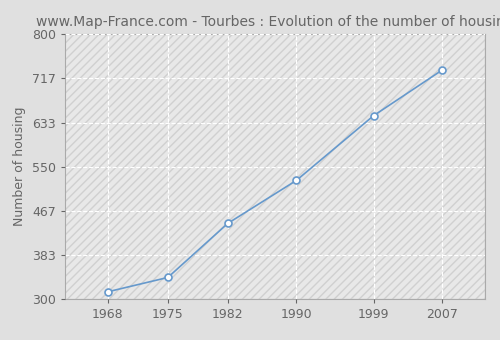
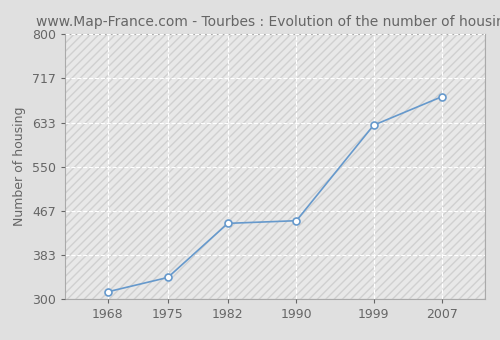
1990: 524 -> 448
1999: 646 -> 628
2007: 732 -> 682
